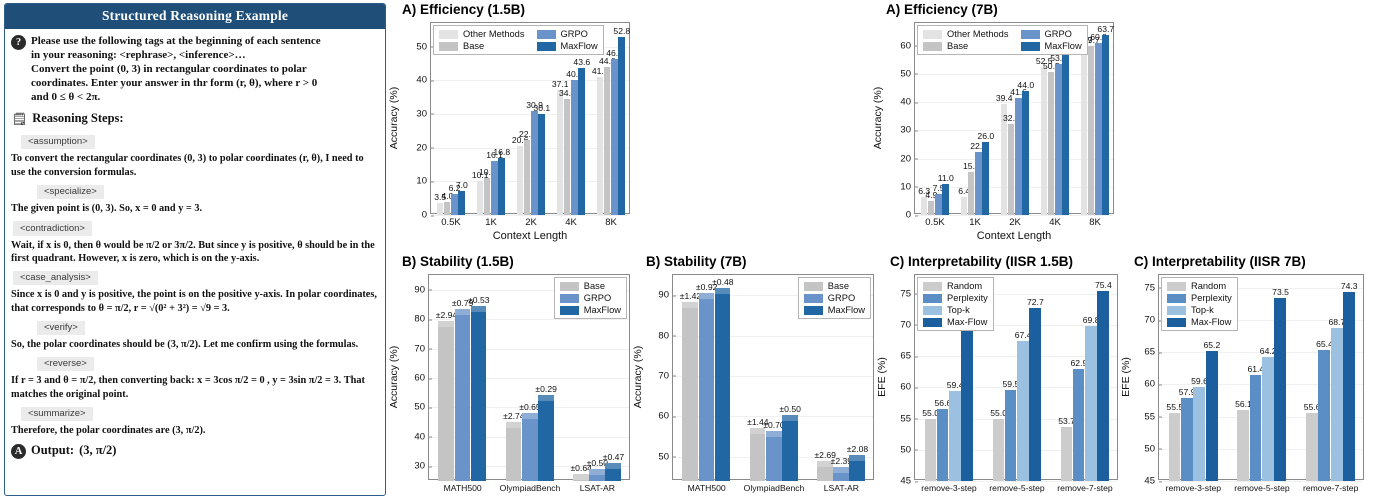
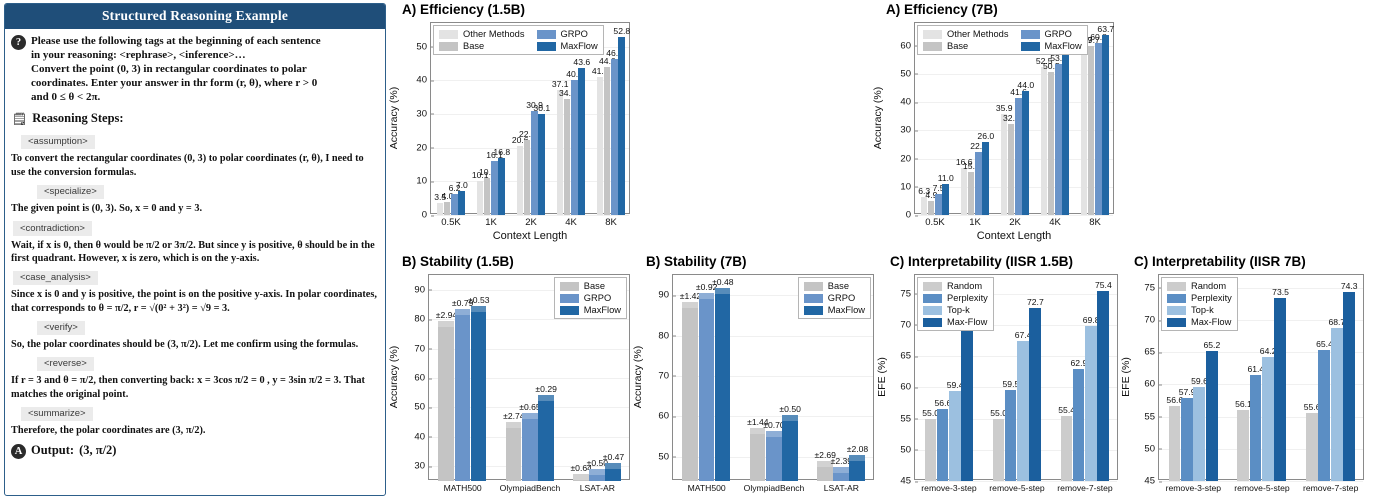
A) Efficiency (7B)/Other Methods/1K: 6.4 -> 16.6
A) Efficiency (7B)/Other Methods/2K: 39.4 -> 35.9
C) Interpretability (IISR 1.5B)/Random/remove-7-step: 53.7 -> 55.4
C) Interpretability (IISR 7B)/Random/remove-3-step: 55.5 -> 56.6
